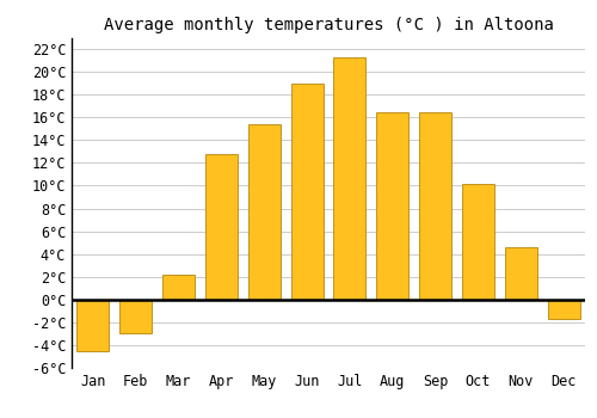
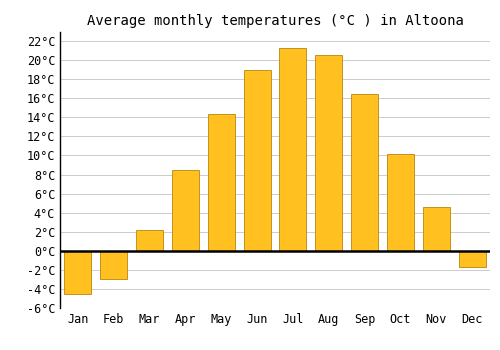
Apr: 12.8°C -> 8.5°C
May: 15.4°C -> 14.3°C
Aug: 16.4°C -> 20.5°C
